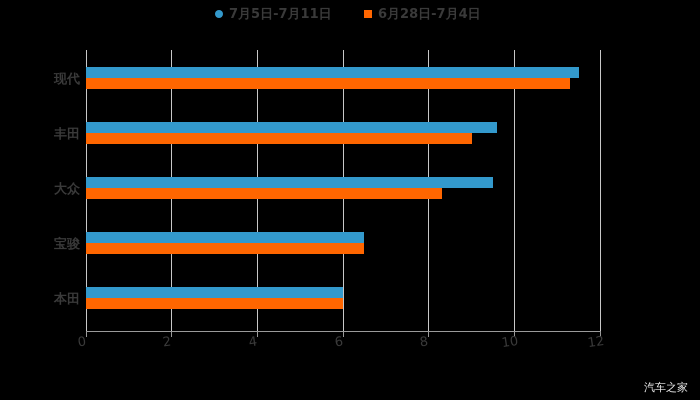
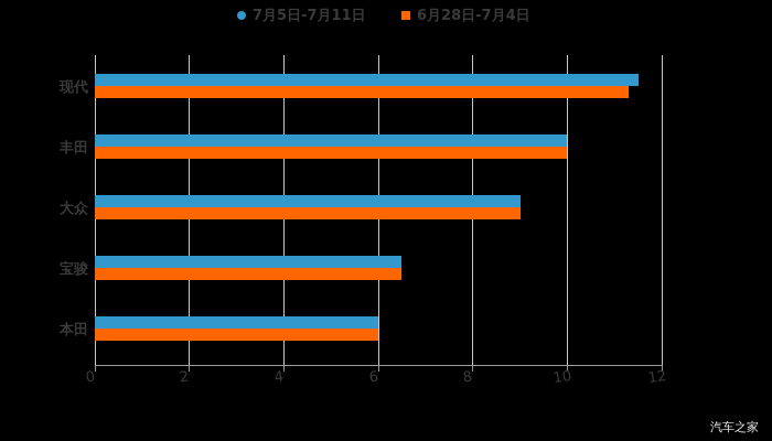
7月5日-7月11日/丰田: 9.6 -> 10.0
6月28日-7月4日/丰田: 9.0 -> 10.0
7月5日-7月11日/大众: 9.5 -> 9.0
6月28日-7月4日/大众: 8.3 -> 9.0
